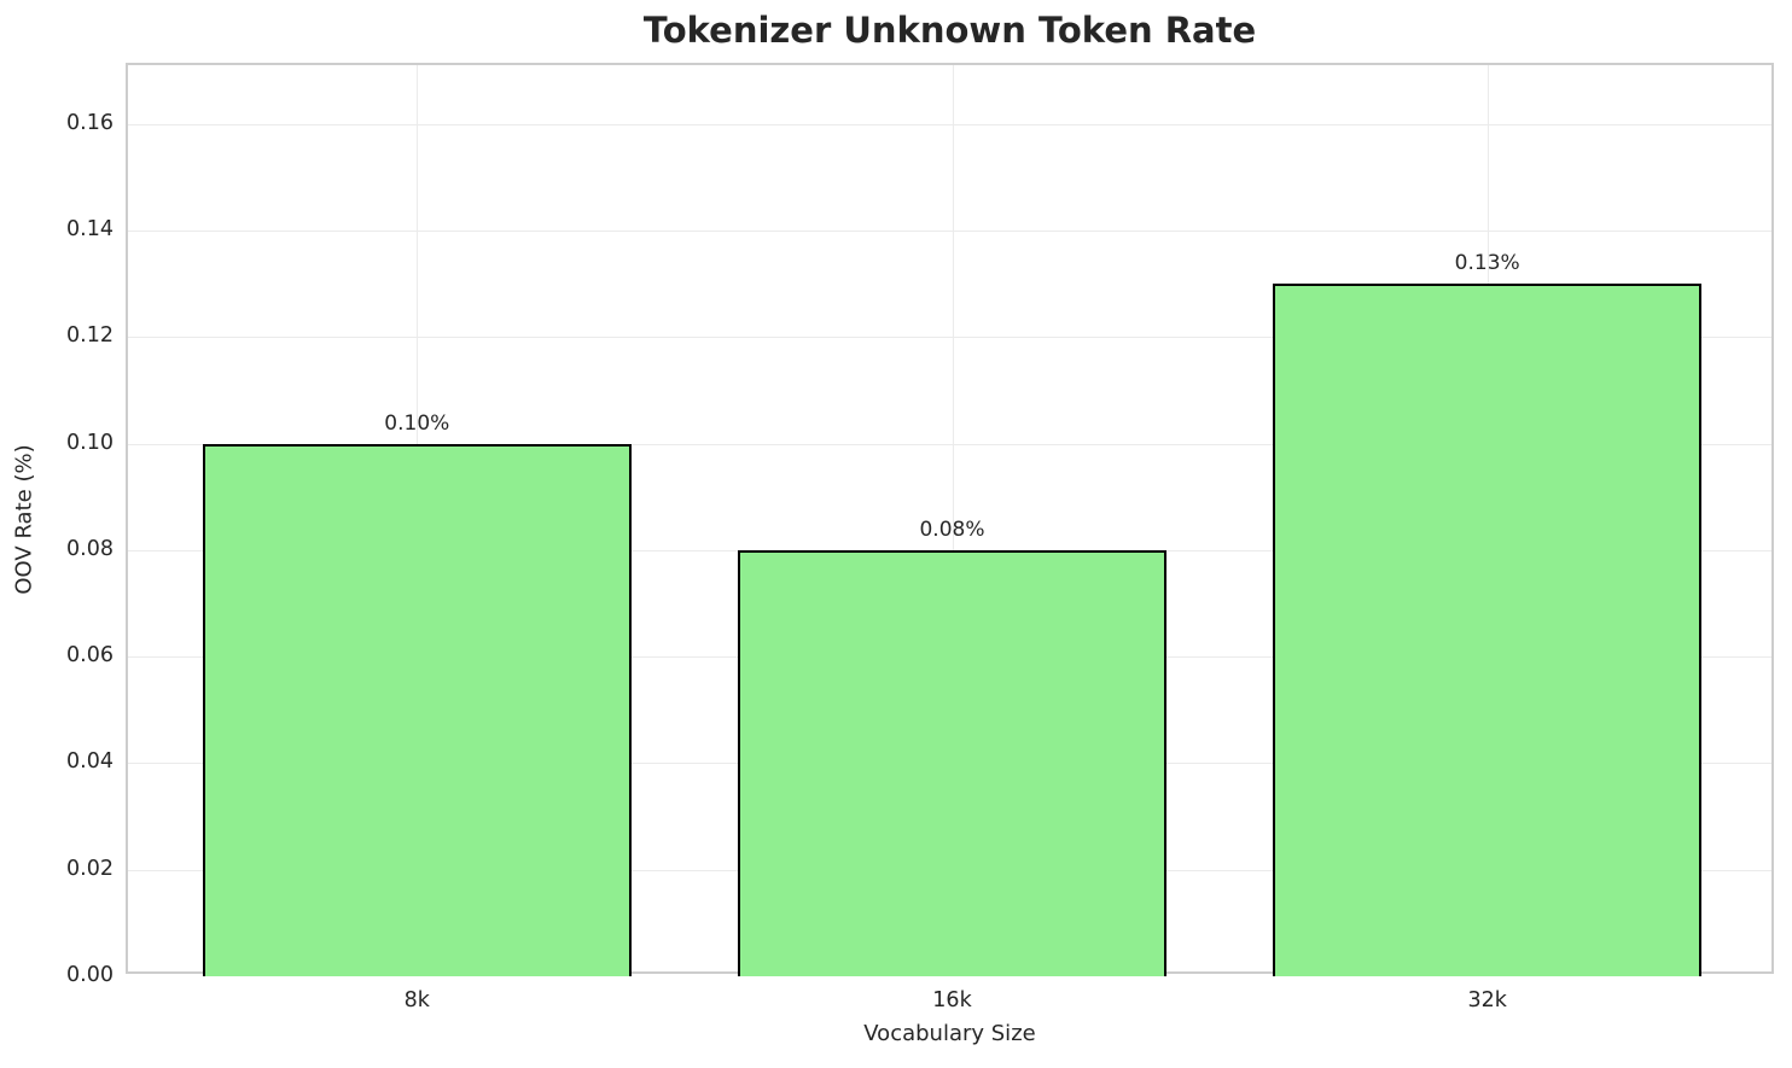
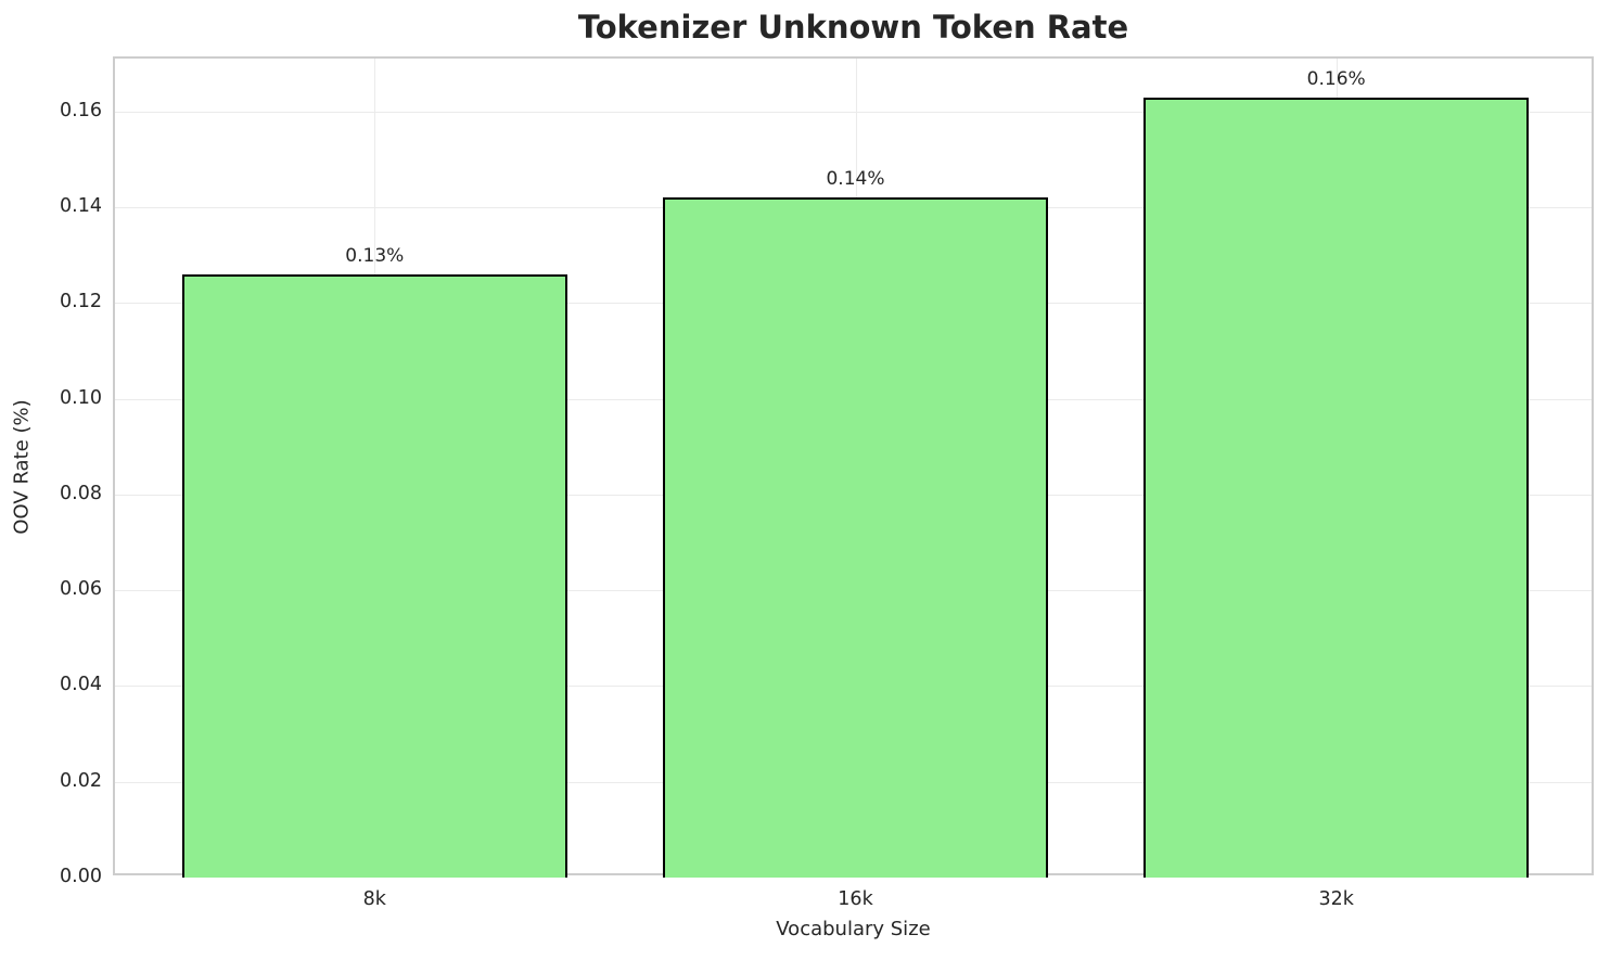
8k: 0.10% -> 0.13%
16k: 0.08% -> 0.14%
32k: 0.13% -> 0.16%
